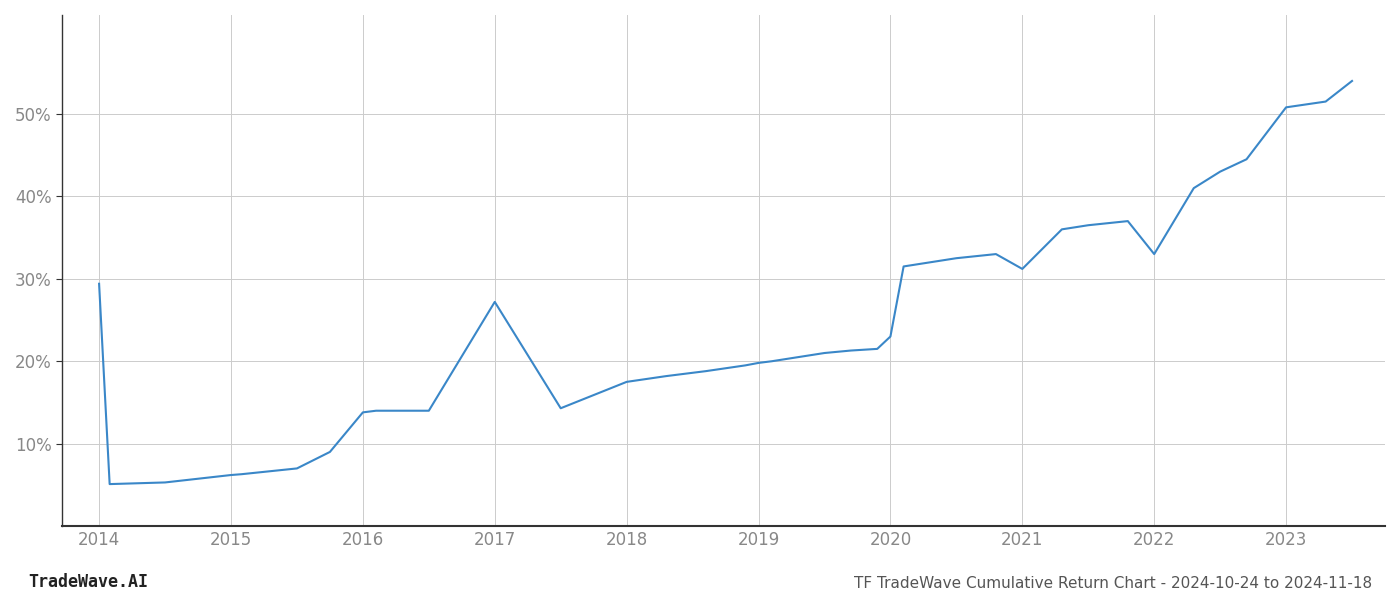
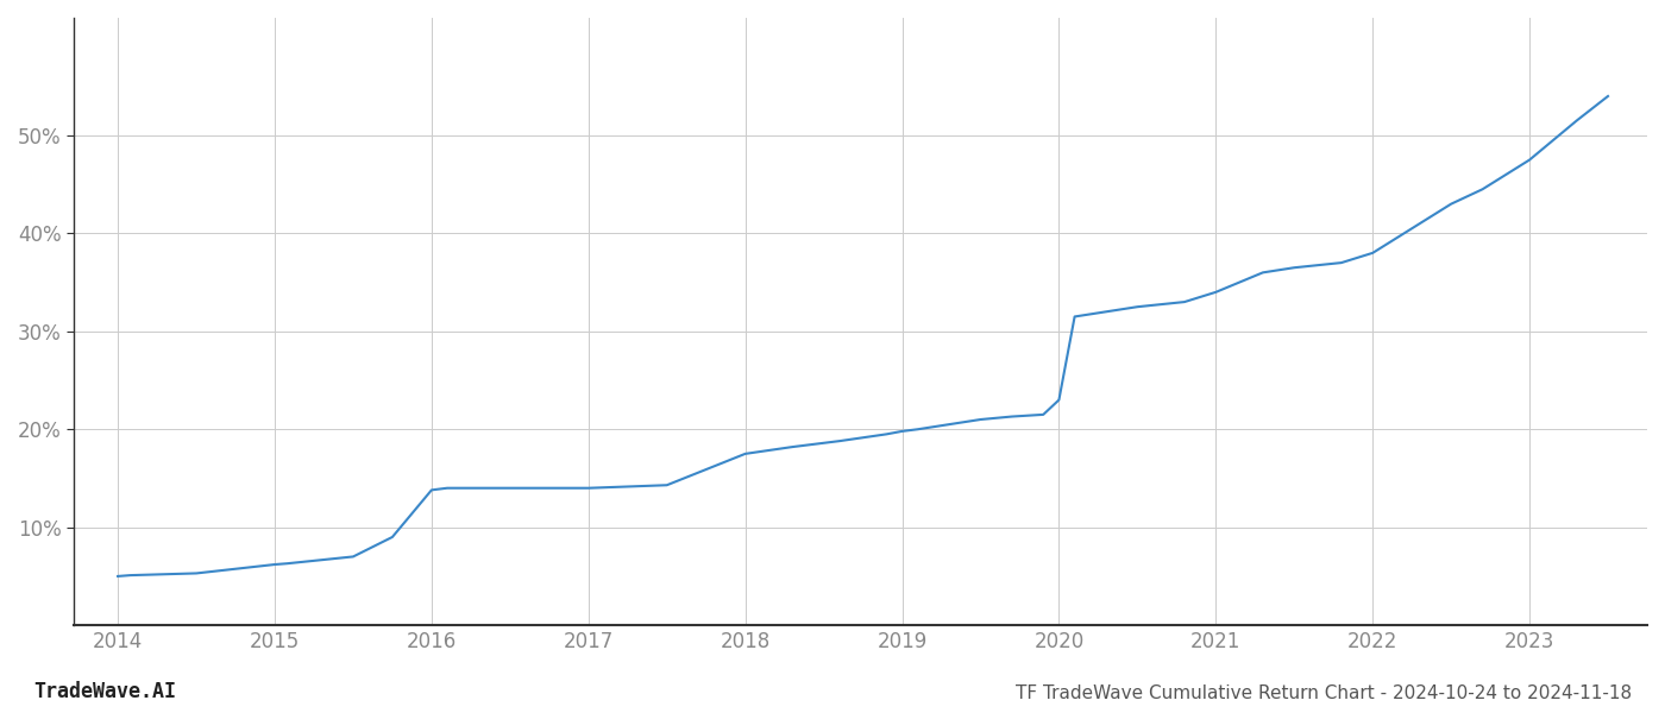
2014: 29.4% -> 5.0%
2017: 27.2% -> 14.0%
2021: 31.2% -> 34.0%
2022: 33.0% -> 38.0%
2023: 50.8% -> 47.5%
